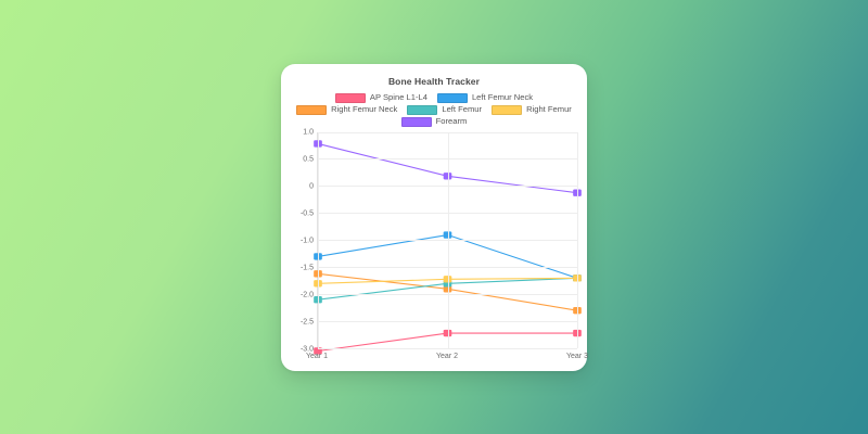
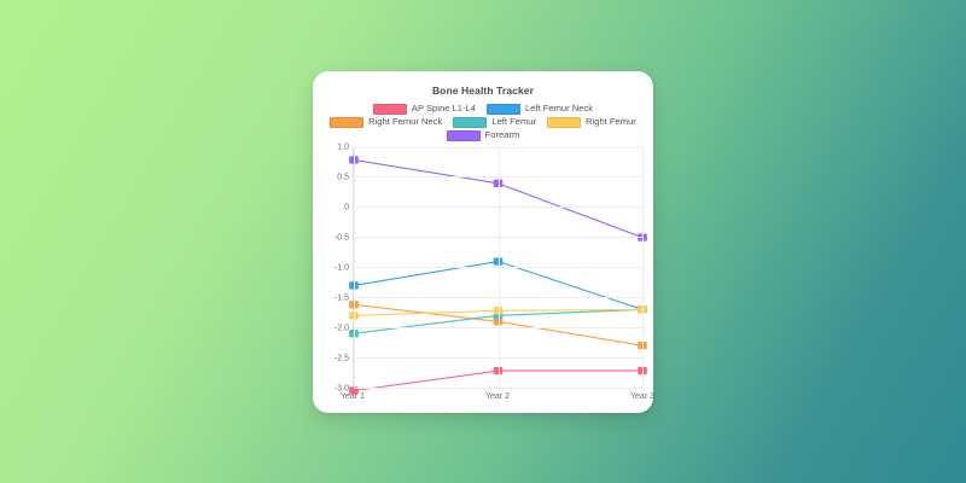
Forearm/Year 2: 0.2 -> 0.4
Forearm/Year 3: -0.1 -> -0.5
